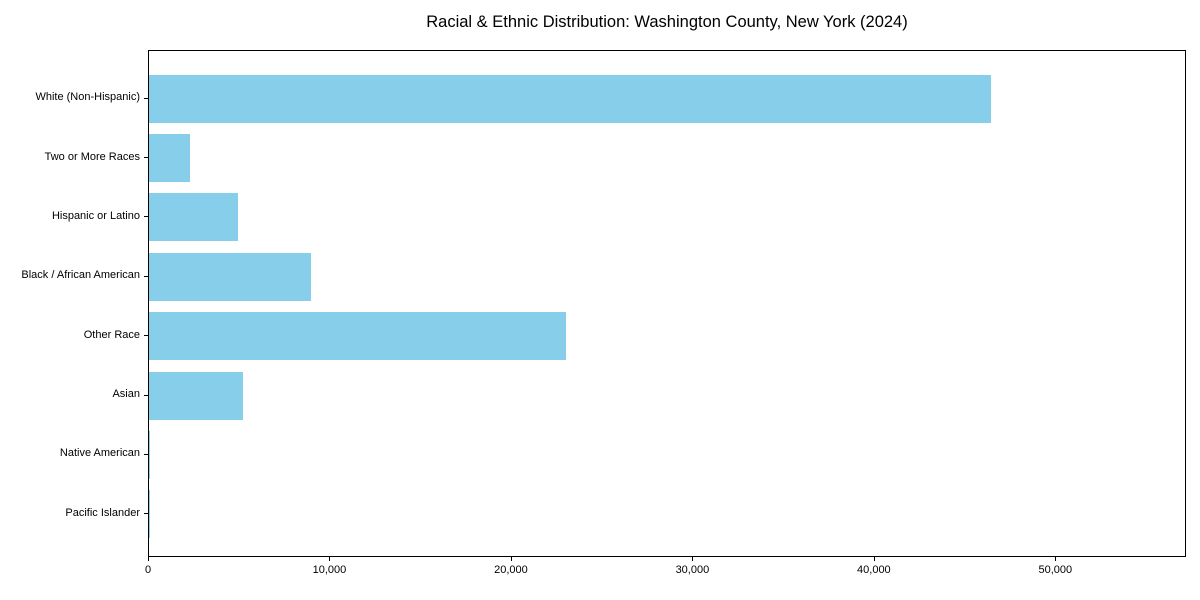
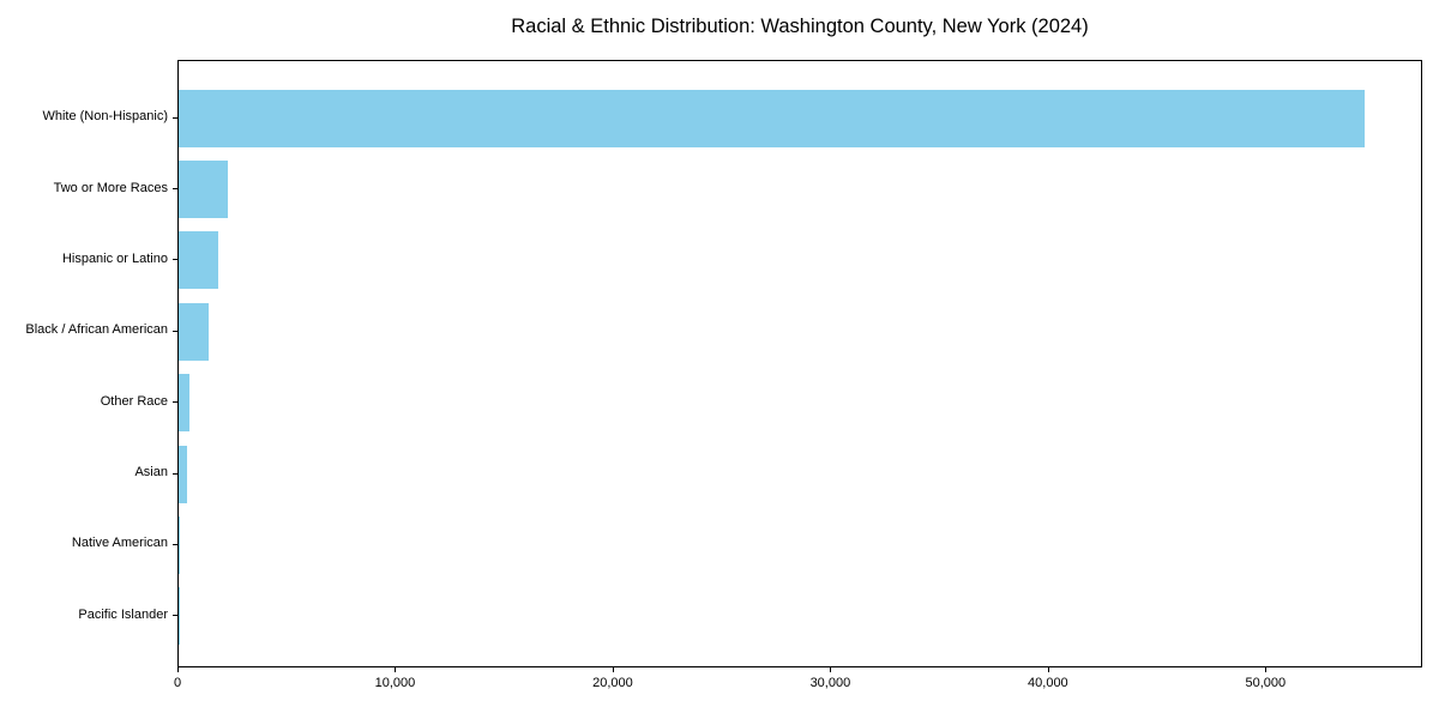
White (Non-Hispanic): 46400 -> 54500
Hispanic or Latino: 4900 -> 1800
Black / African American: 8900 -> 1400
Other Race: 23000 -> 500
Asian: 5200 -> 400
